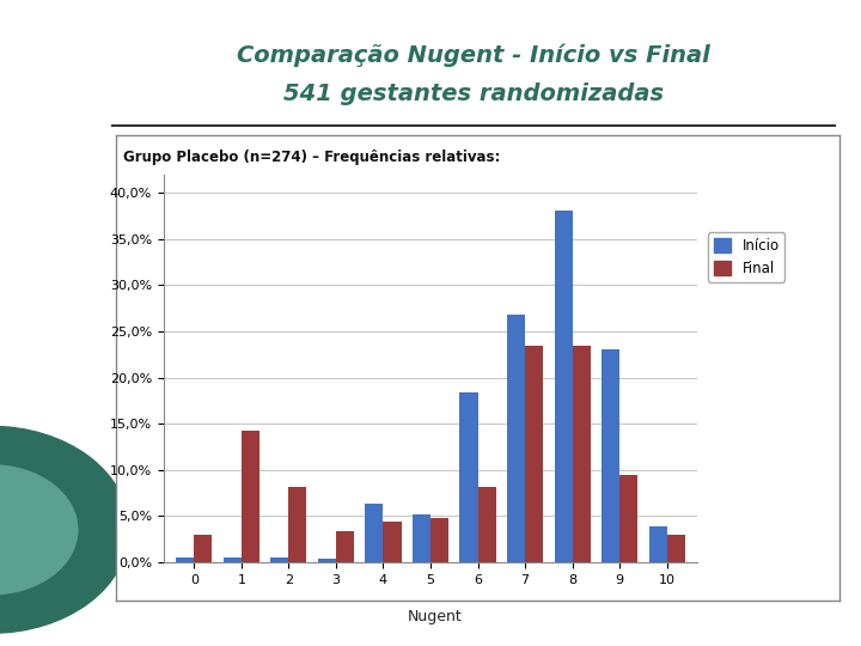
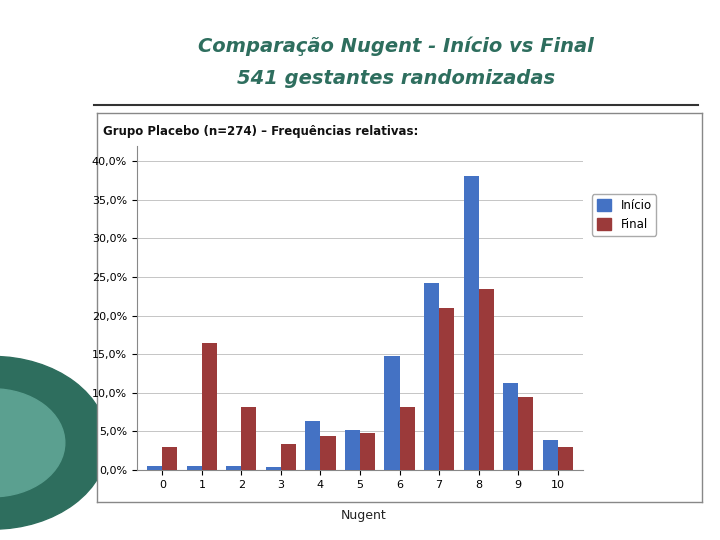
Final/1: 14,2% -> 16,5%
Início/6: 18,4% -> 14,8%
Início/7: 26,8% -> 24,2%
Final/7: 23,4% -> 21,0%
Início/9: 23,0% -> 11,2%
